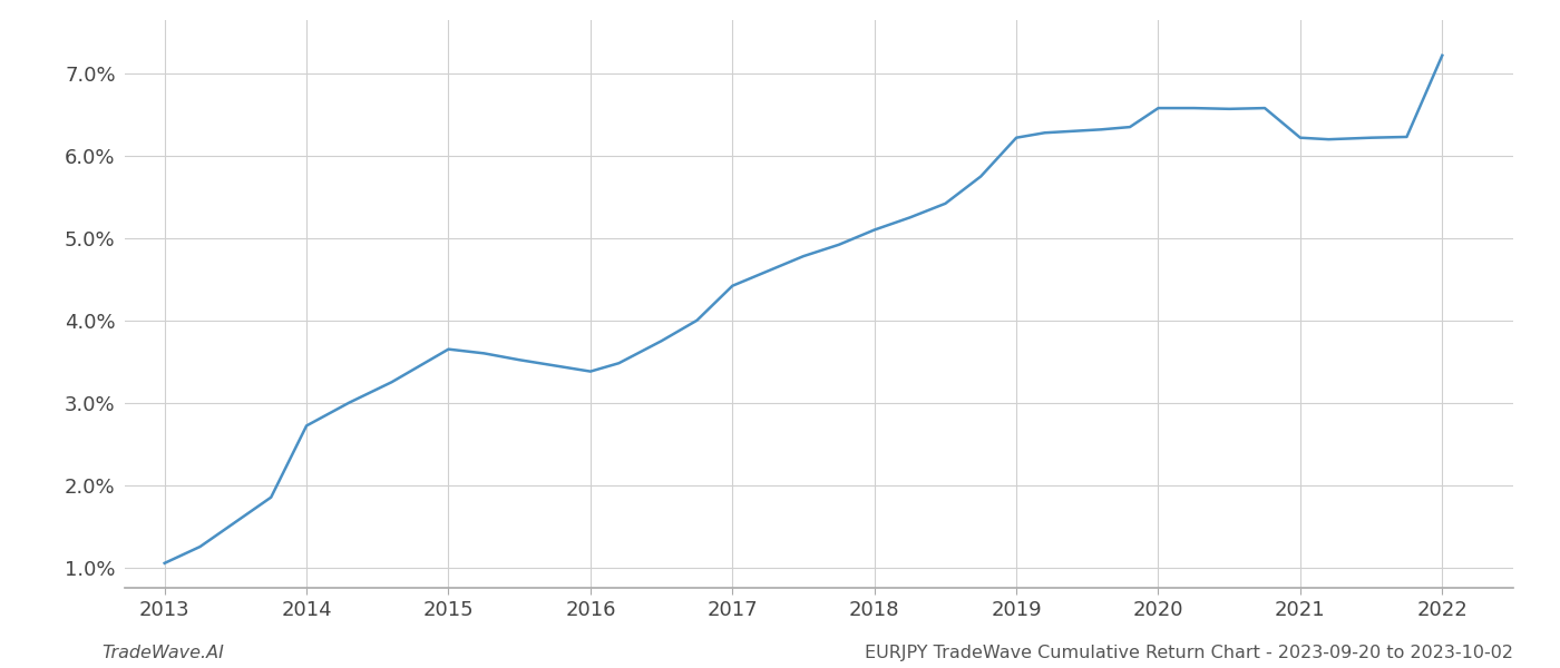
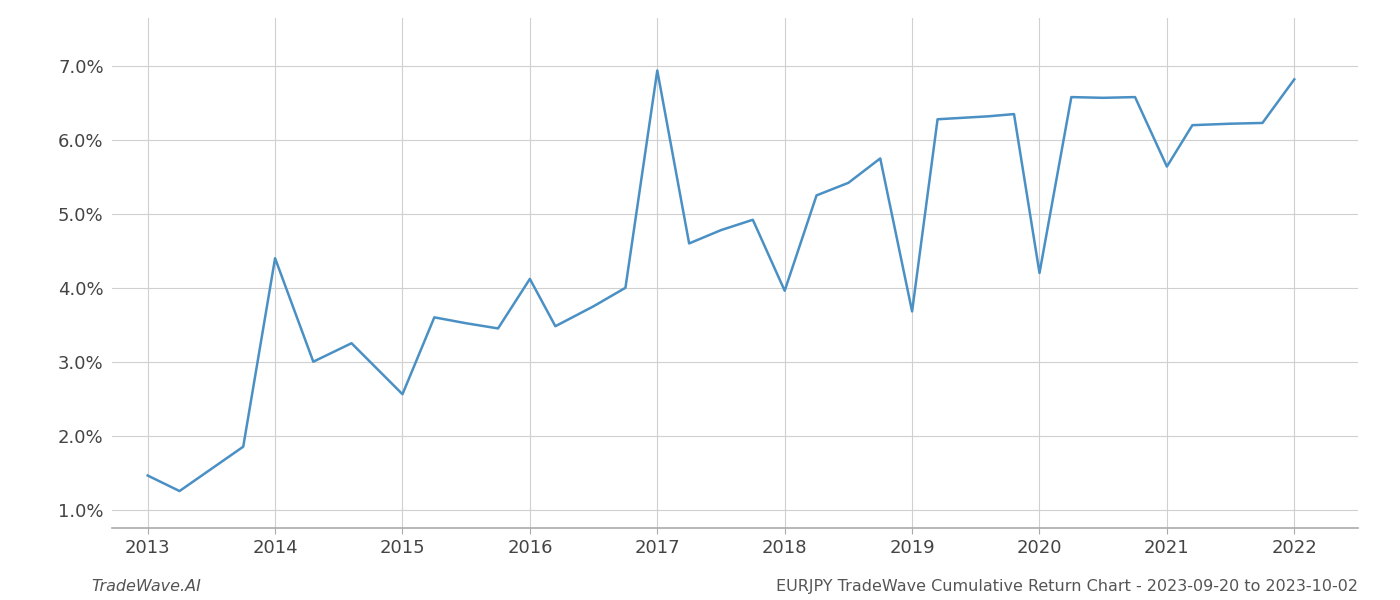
2013: 1.05% -> 1.46%
2014: 2.72% -> 4.40%
2015: 3.65% -> 2.56%
2016: 3.38% -> 4.12%
2017: 4.42% -> 6.94%
2018: 5.10% -> 3.96%
2019: 6.22% -> 3.68%
2020: 6.58% -> 4.20%
2021: 6.22% -> 5.64%
2022: 7.22% -> 6.82%
